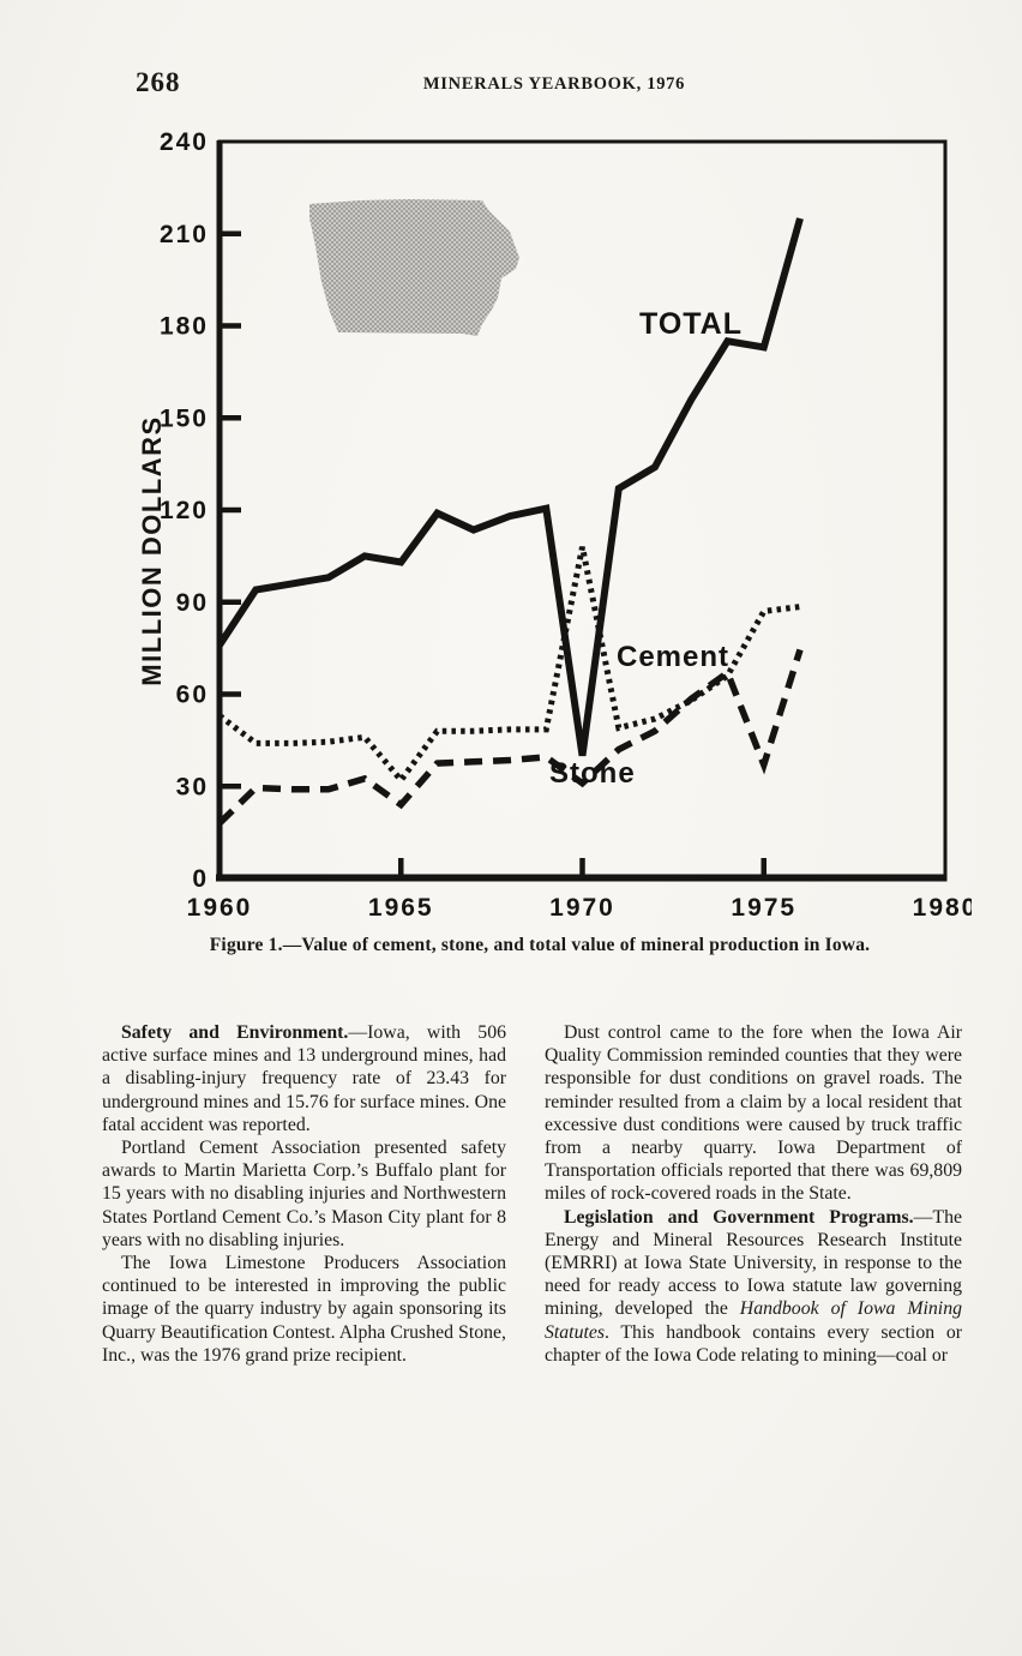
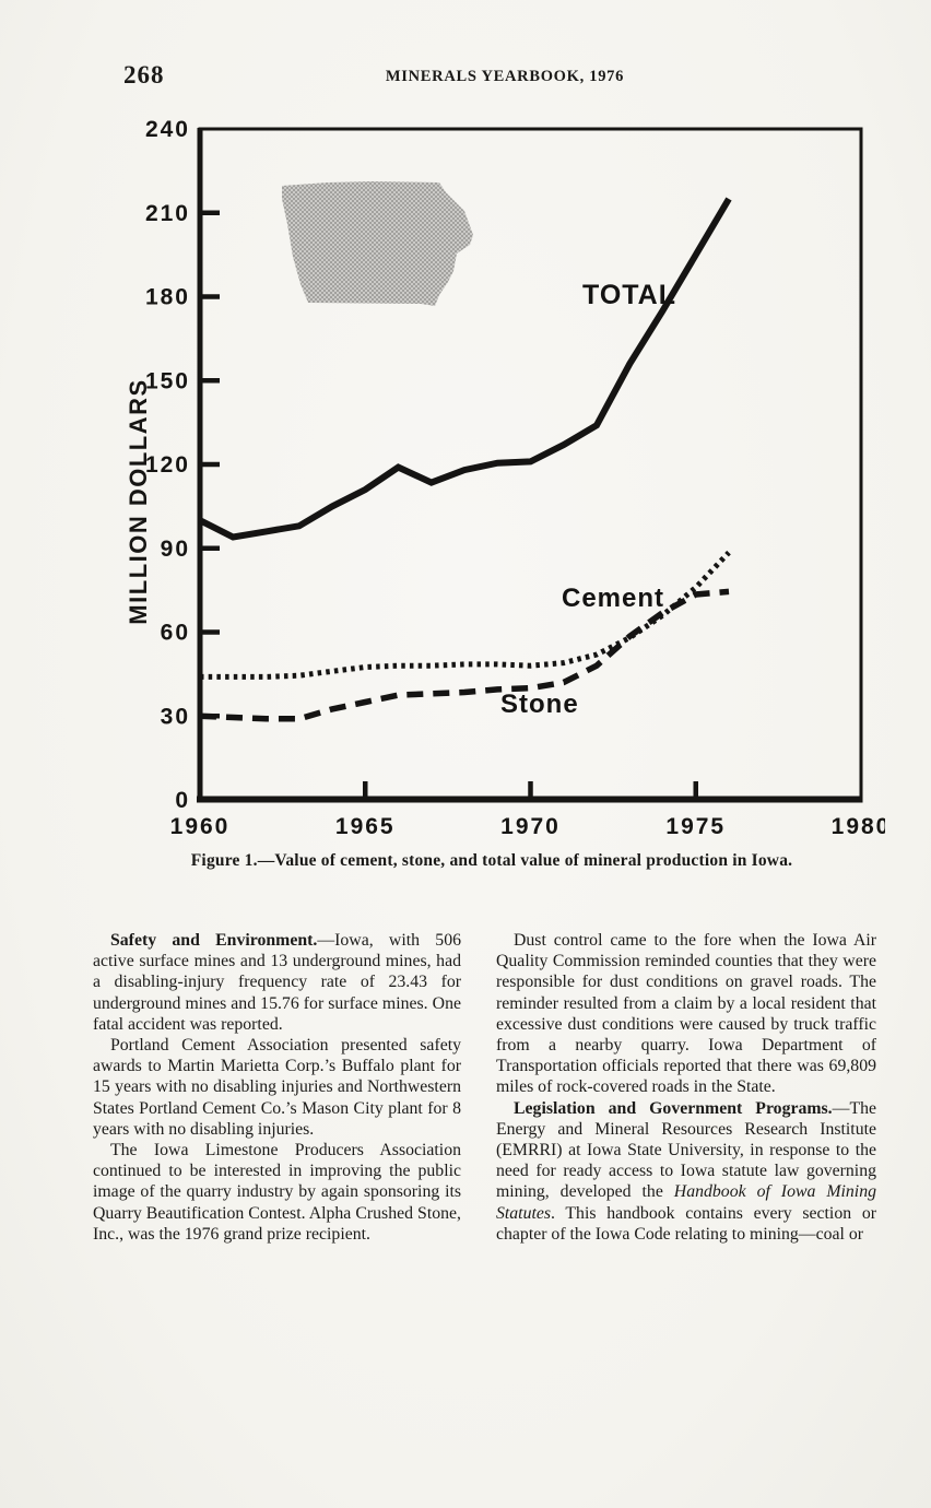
TOTAL/1960: 76 -> 100
Cement/1960: 53 -> 44
Stone/1960: 18 -> 30
TOTAL/1965: 103 -> 111
Cement/1965: 32 -> 48
Stone/1965: 24 -> 35
TOTAL/1970: 40 -> 121
Cement/1970: 108 -> 48
Stone/1970: 31 -> 40
TOTAL/1975: 173 -> 195
Cement/1975: 87 -> 76
Stone/1975: 37 -> 74
